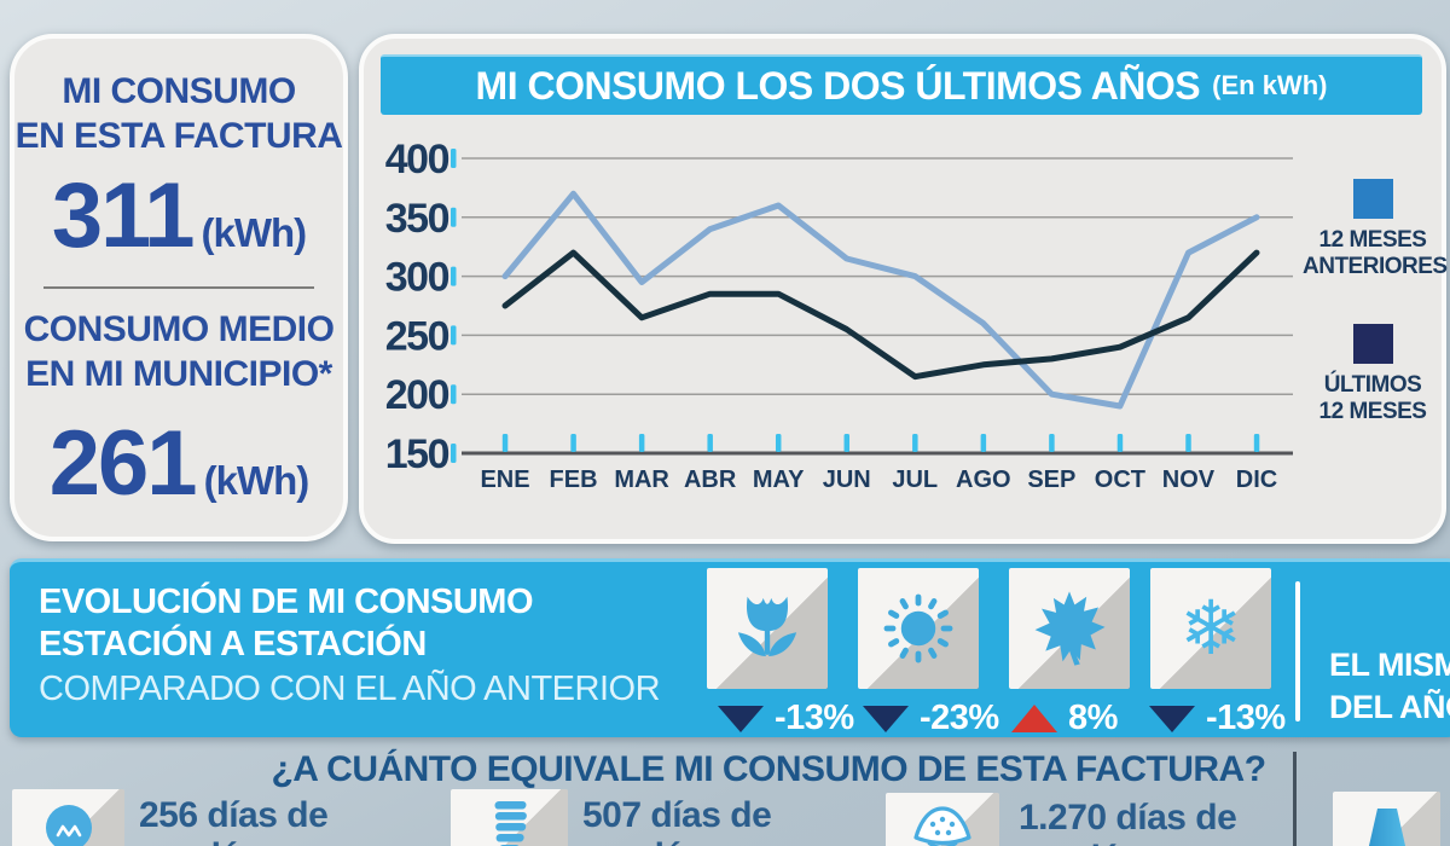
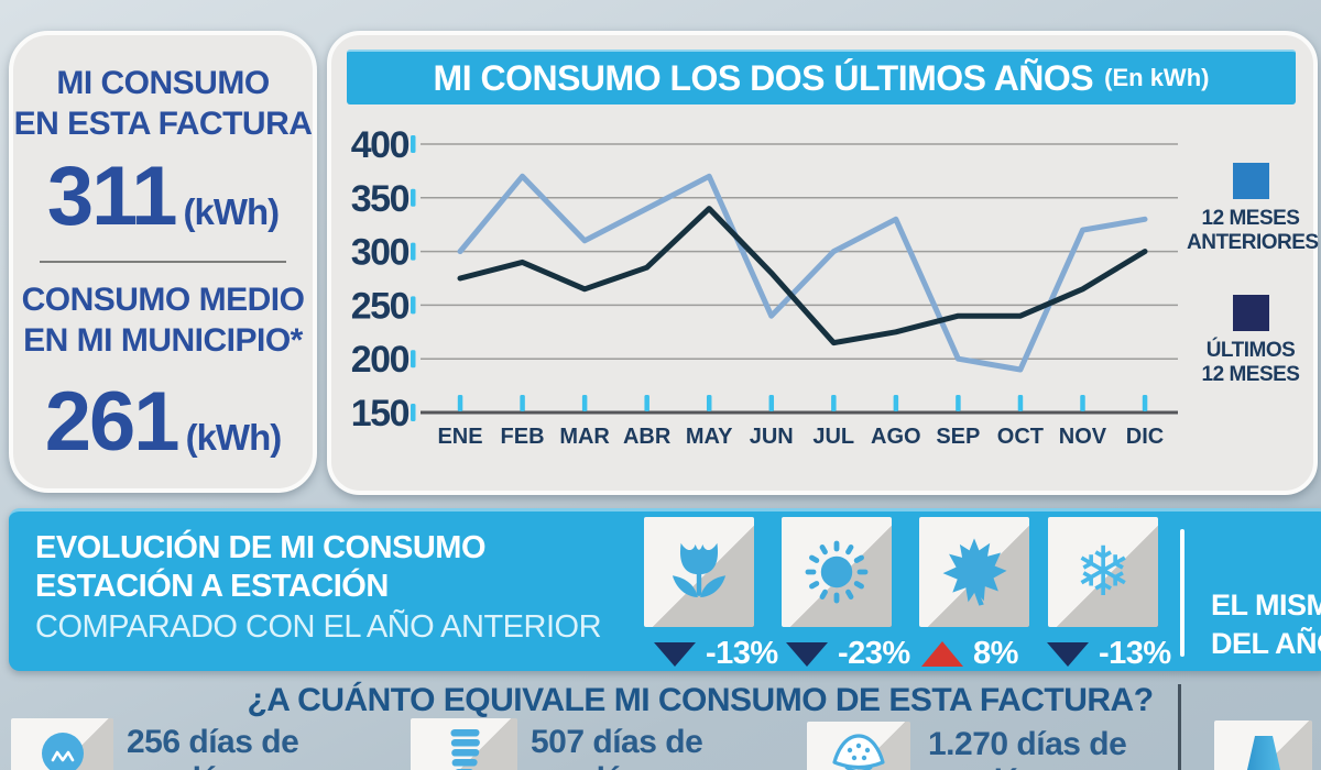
ÚLTIMOS 12 MESES/FEB: 320 -> 290
12 MESES ANTERIORES/MAR: 300 -> 310
12 MESES ANTERIORES/MAY: 360 -> 370
ÚLTIMOS 12 MESES/MAY: 280 -> 340
12 MESES ANTERIORES/JUN: 320 -> 240
ÚLTIMOS 12 MESES/JUN: 260 -> 280
12 MESES ANTERIORES/AGO: 260 -> 330
ÚLTIMOS 12 MESES/SEP: 230 -> 240
12 MESES ANTERIORES/DIC: 350 -> 330
ÚLTIMOS 12 MESES/DIC: 320 -> 300
